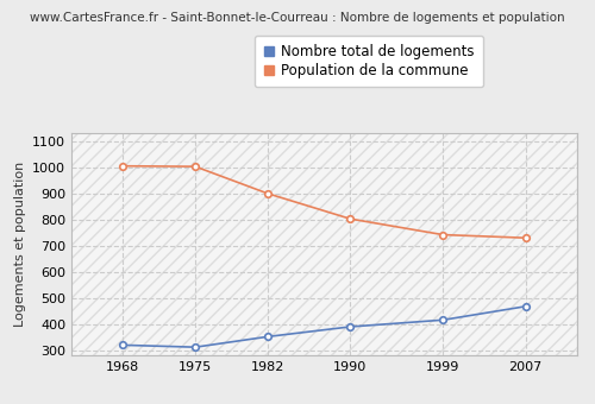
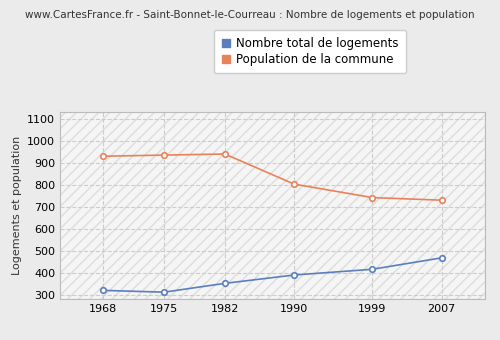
Population de la commune/1968: 1005 -> 930
Population de la commune/1975: 1003 -> 935
Population de la commune/1982: 900 -> 940
